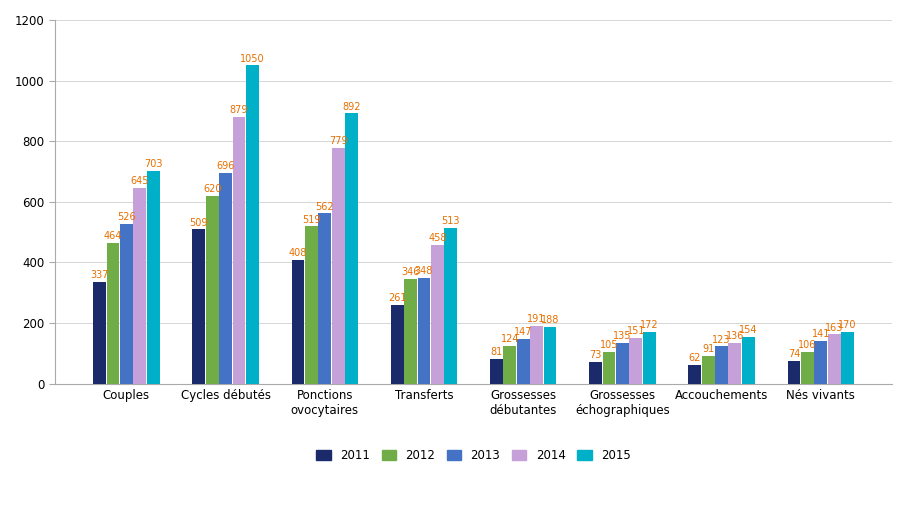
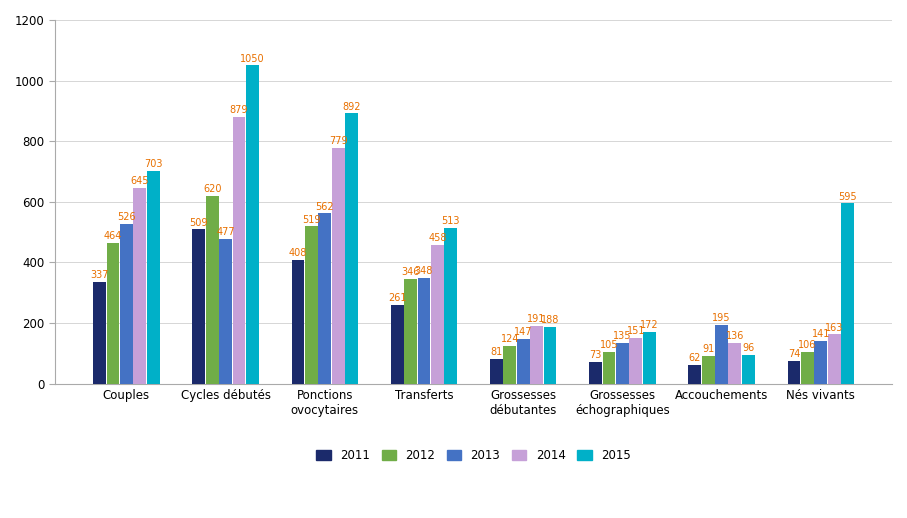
2013/Cycles débutés: 696 -> 477
2013/Accouchements: 123 -> 195
2015/Accouchements: 154 -> 96
2015/Nés vivants: 170 -> 595
